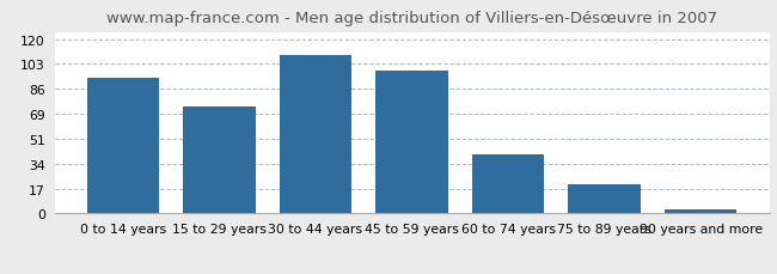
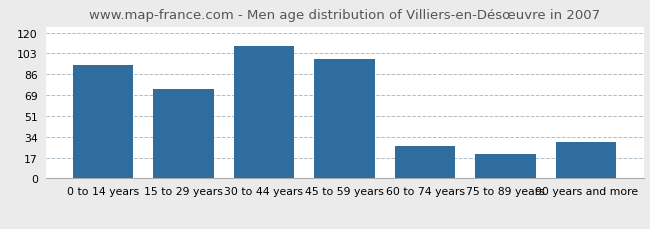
60 to 74 years: 41 -> 27
90 years and more: 3 -> 30
